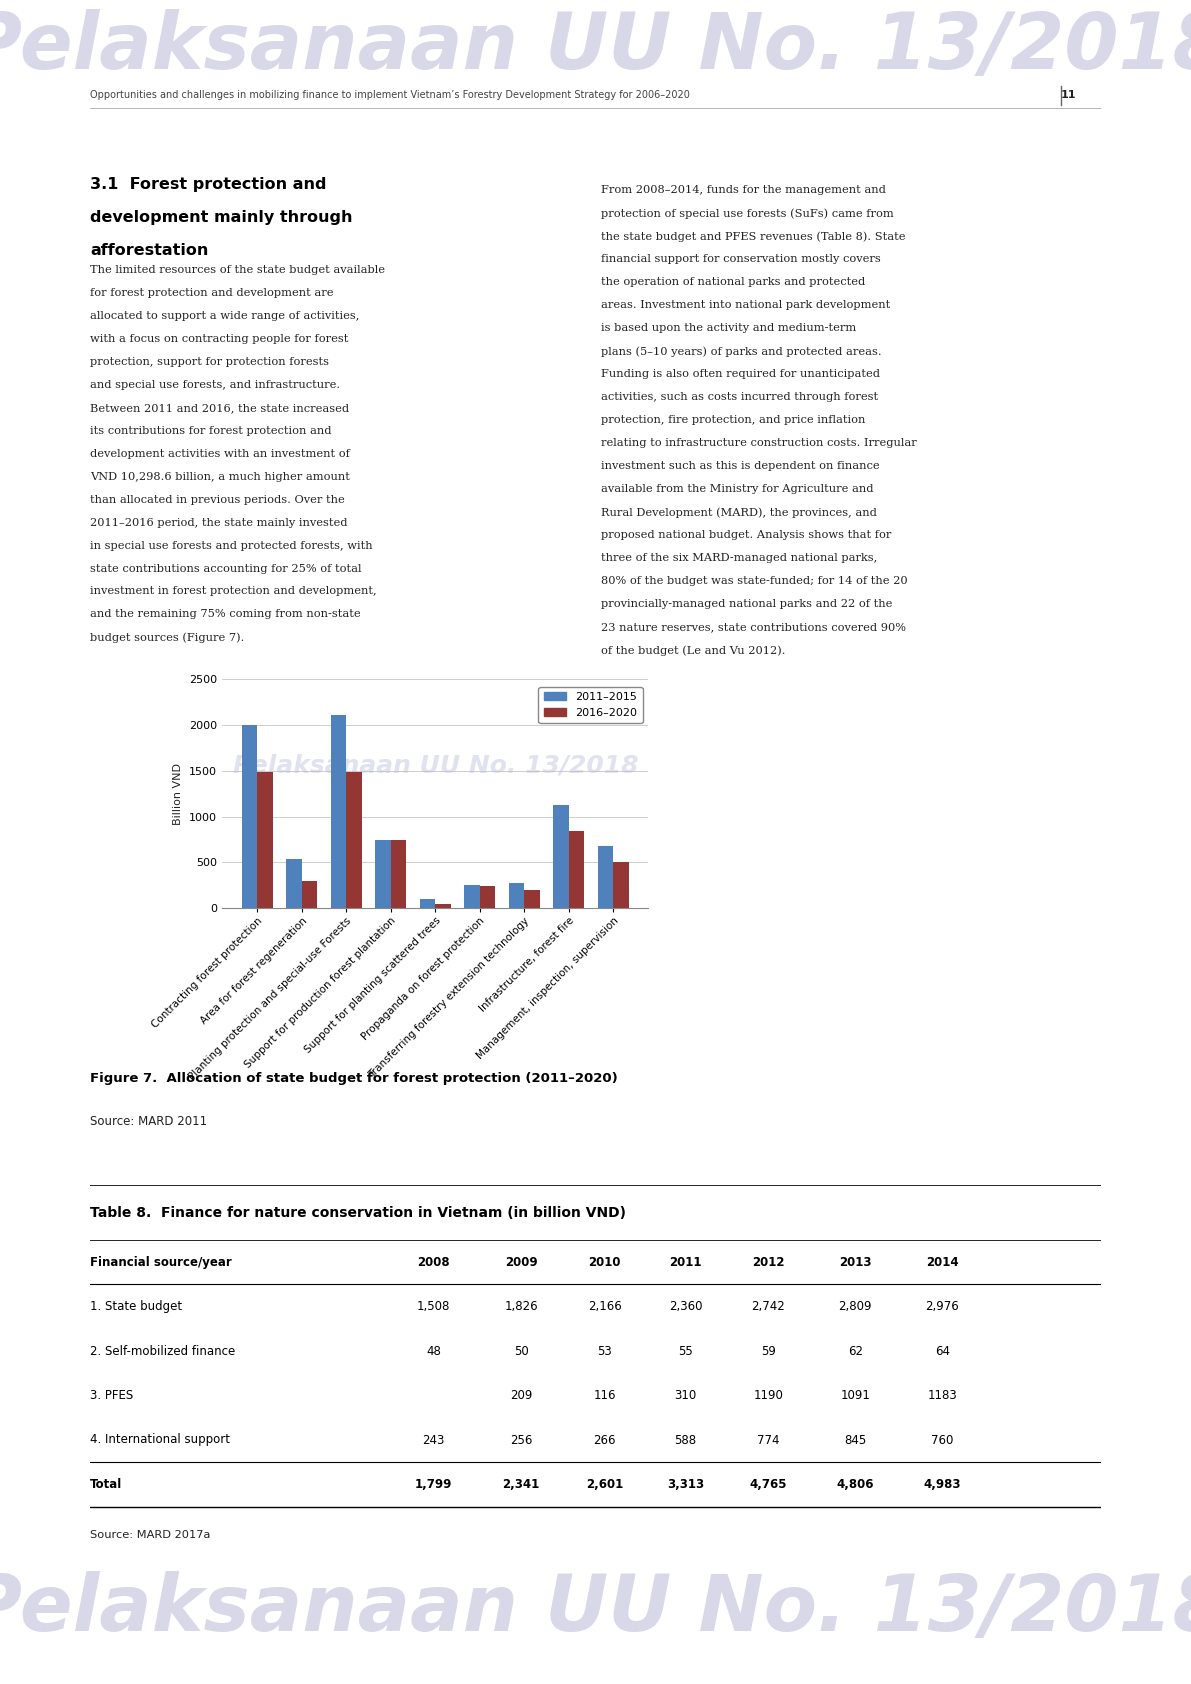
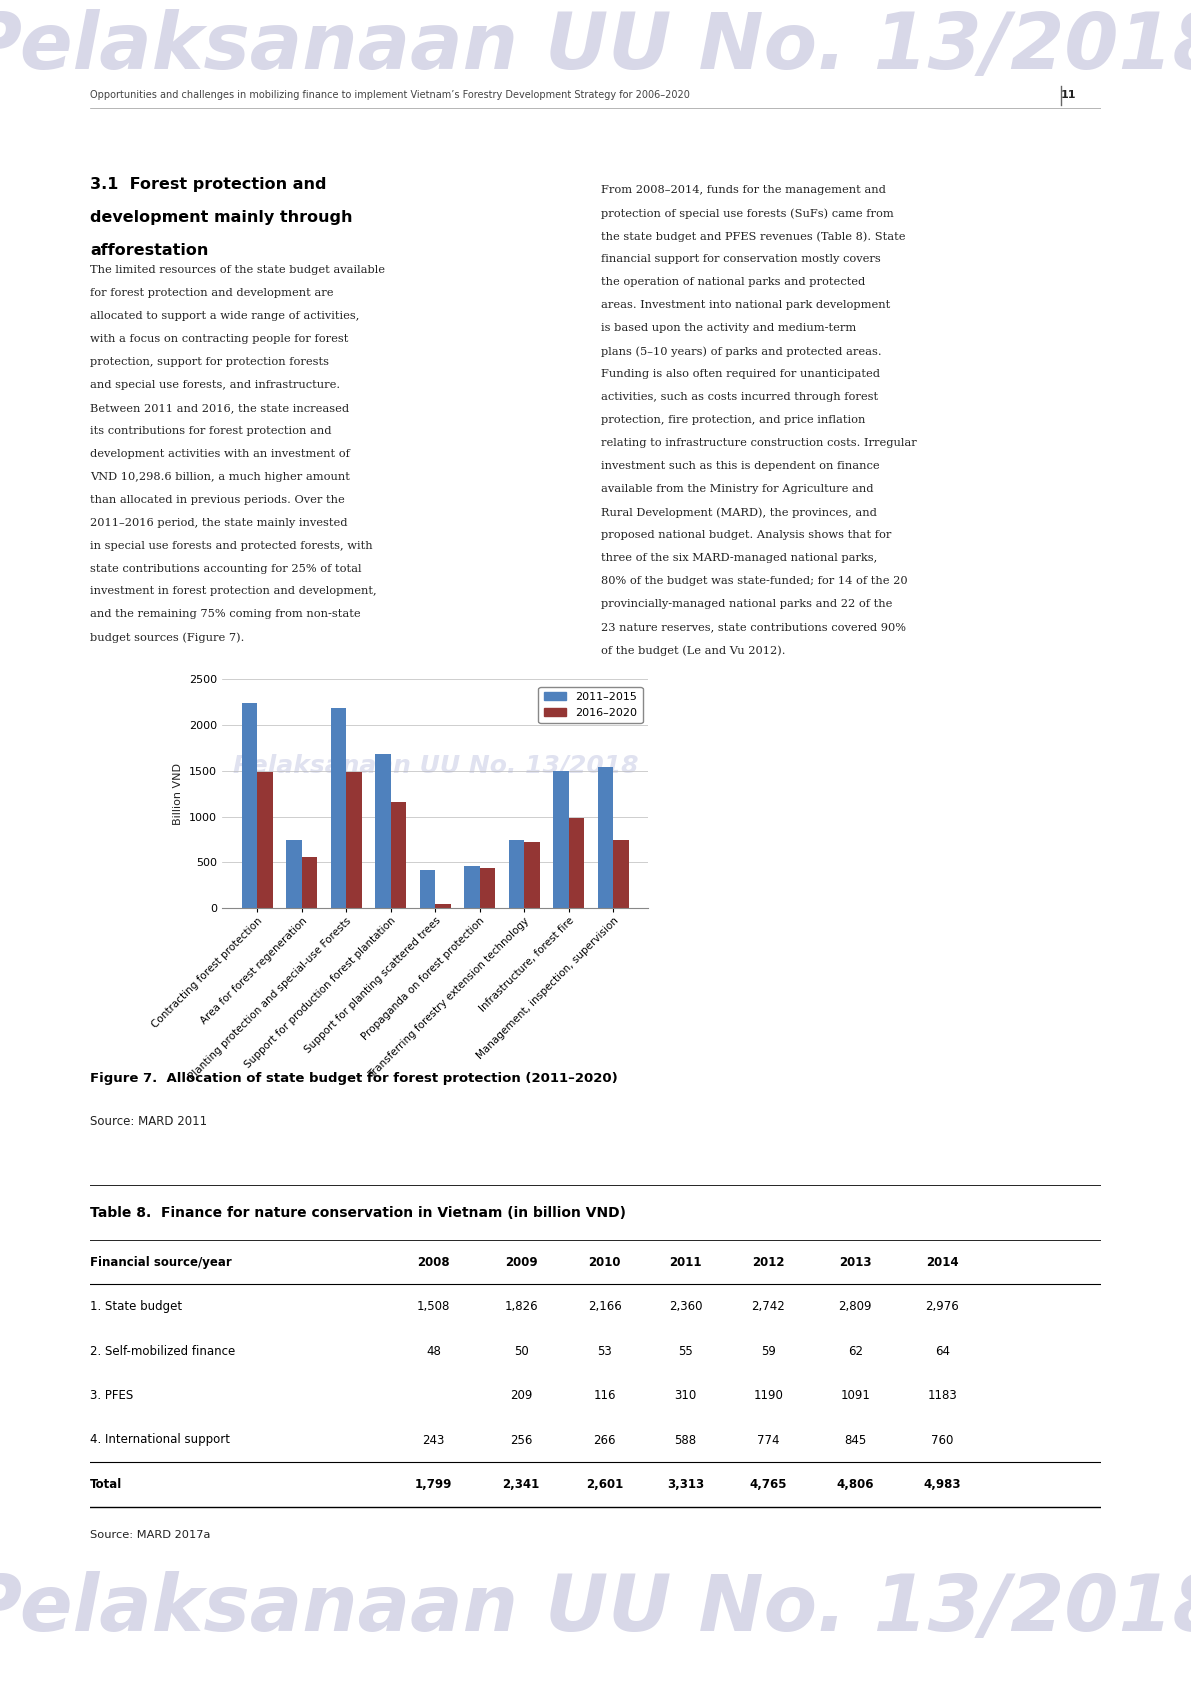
2011–2015/Contracting forest protection: 2000 -> 2240
2011–2015/Area for forest regeneration: 540 -> 740
2016–2020/Area for forest regeneration: 300 -> 560
2011–2015/Planting protection and special-use Forests: 2100 -> 2180
2011–2015/Support for production forest plantation: 750 -> 1680
2016–2020/Support for production forest plantation: 740 -> 1160
2011–2015/Support for planting scattered trees: 100 -> 420
2011–2015/Propaganda on forest protection: 250 -> 460
2016–2020/Propaganda on forest protection: 240 -> 440
2011–2015/Transferring forestry extension technology: 280 -> 740
2016–2020/Transferring forestry extension technology: 200 -> 720
2011–2015/Infrastructure, forest fire: 1130 -> 1500
2016–2020/Infrastructure, forest fire: 840 -> 980
2011–2015/Management, inspection, supervision: 680 -> 1540
2016–2020/Management, inspection, supervision: 510 -> 740
